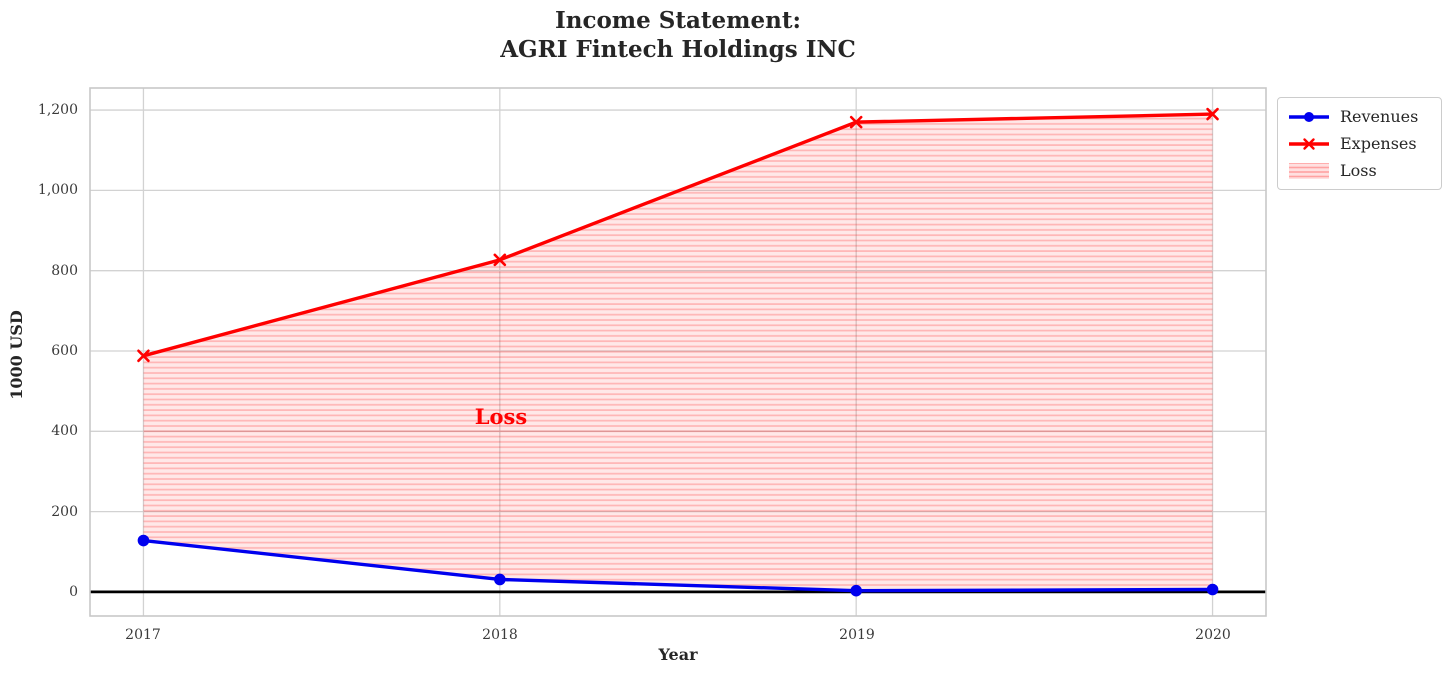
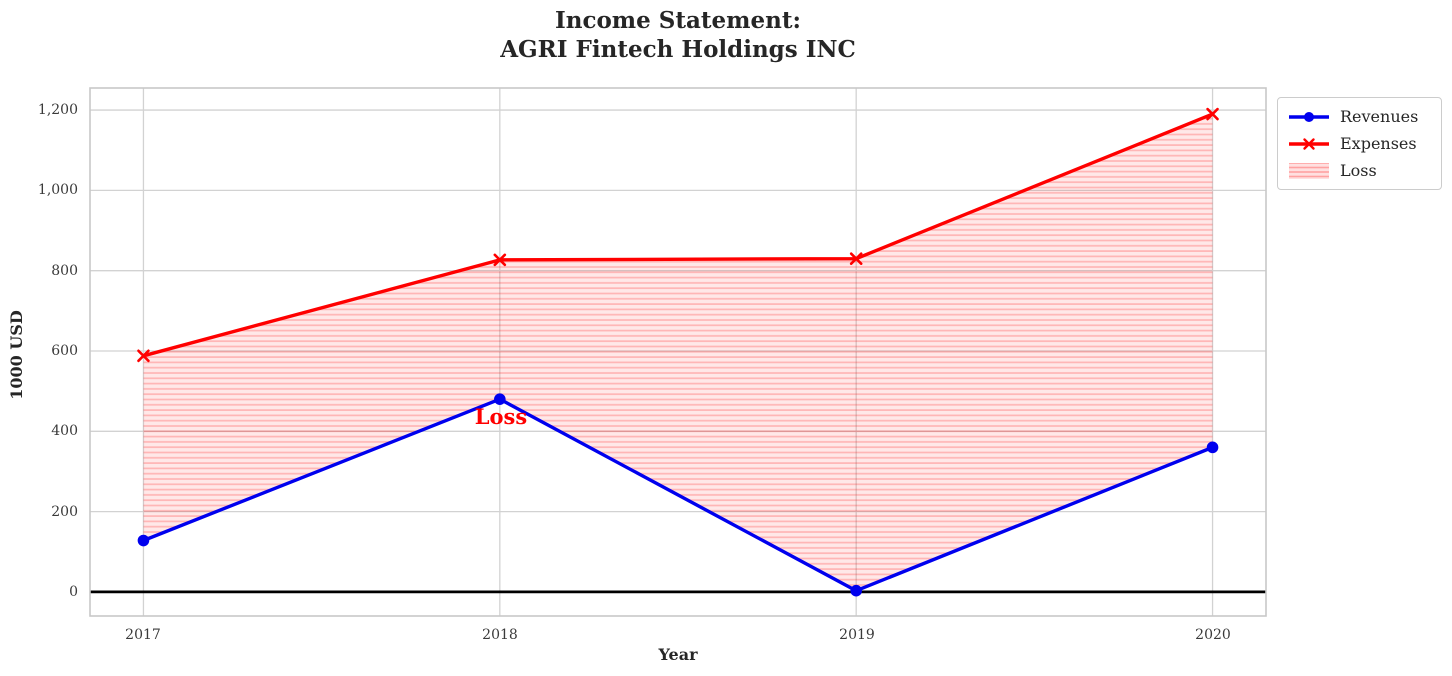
Revenues/2018: 30 -> 480
Expenses/2019: 1170 -> 830
Revenues/2020: 10 -> 360
